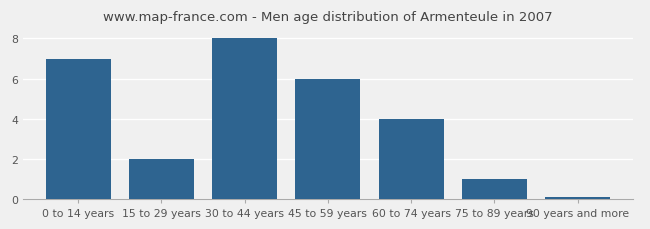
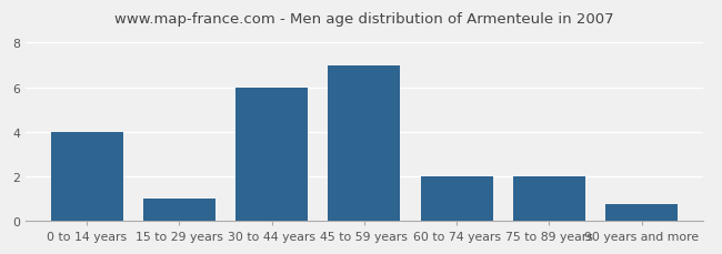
0 to 14 years: 7.00 -> 4.00
15 to 29 years: 2.00 -> 1.00
30 to 44 years: 8.00 -> 6.00
45 to 59 years: 6.00 -> 7.00
60 to 74 years: 4.00 -> 2.00
75 to 89 years: 1.00 -> 2.00
90 years and more: 0.08 -> 0.75
